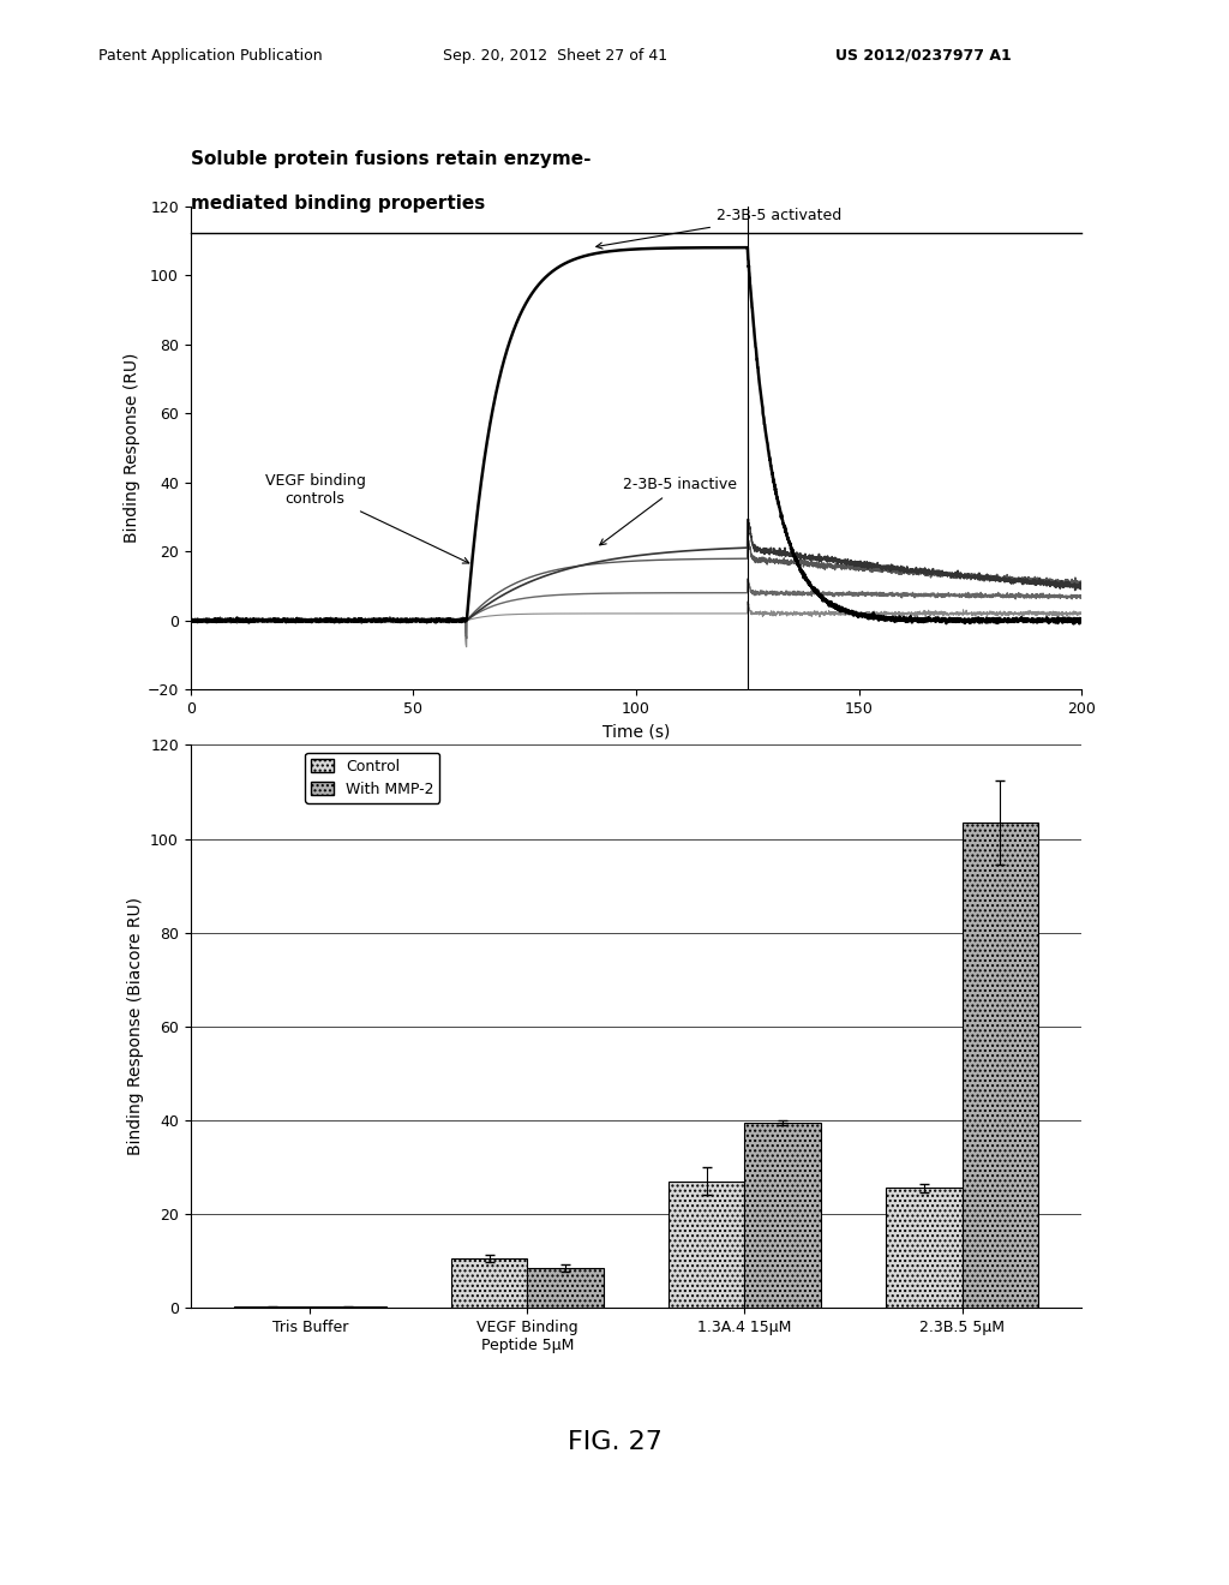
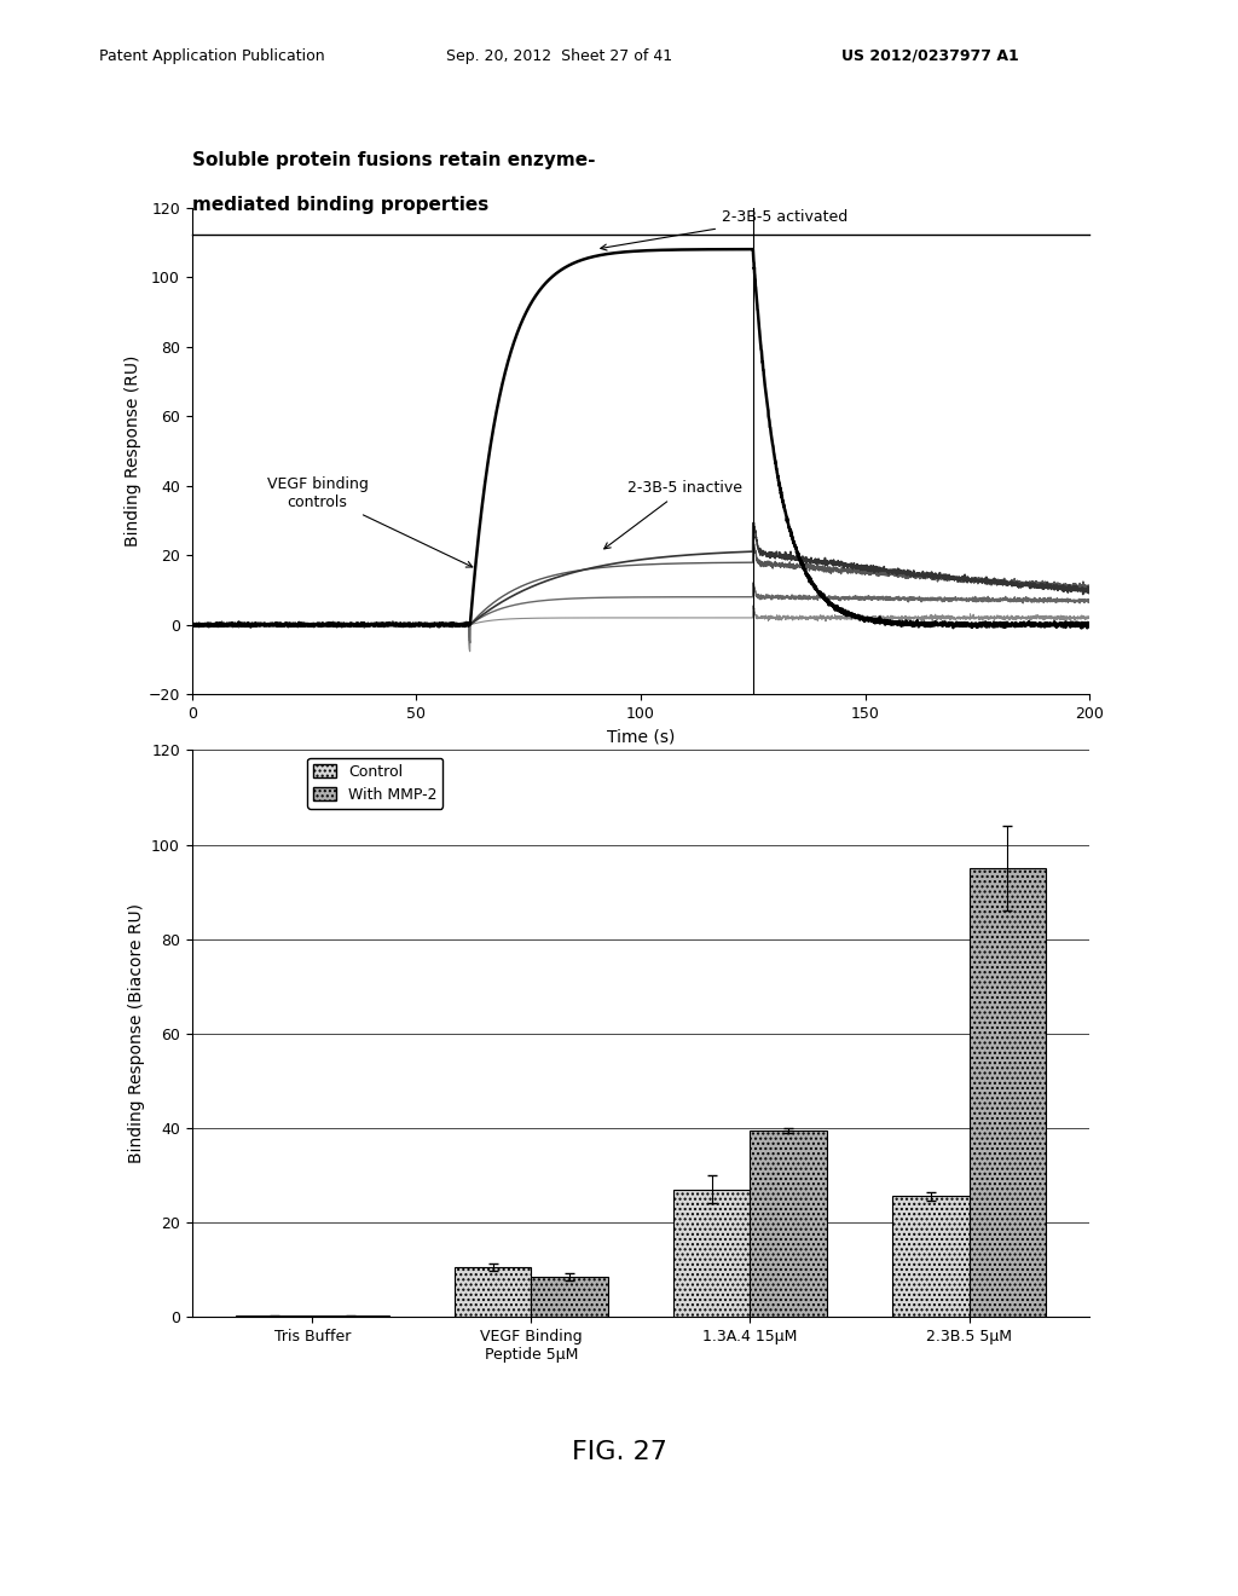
With MMP-2/2.3B.5 5μM: 103.5 -> 95.0
